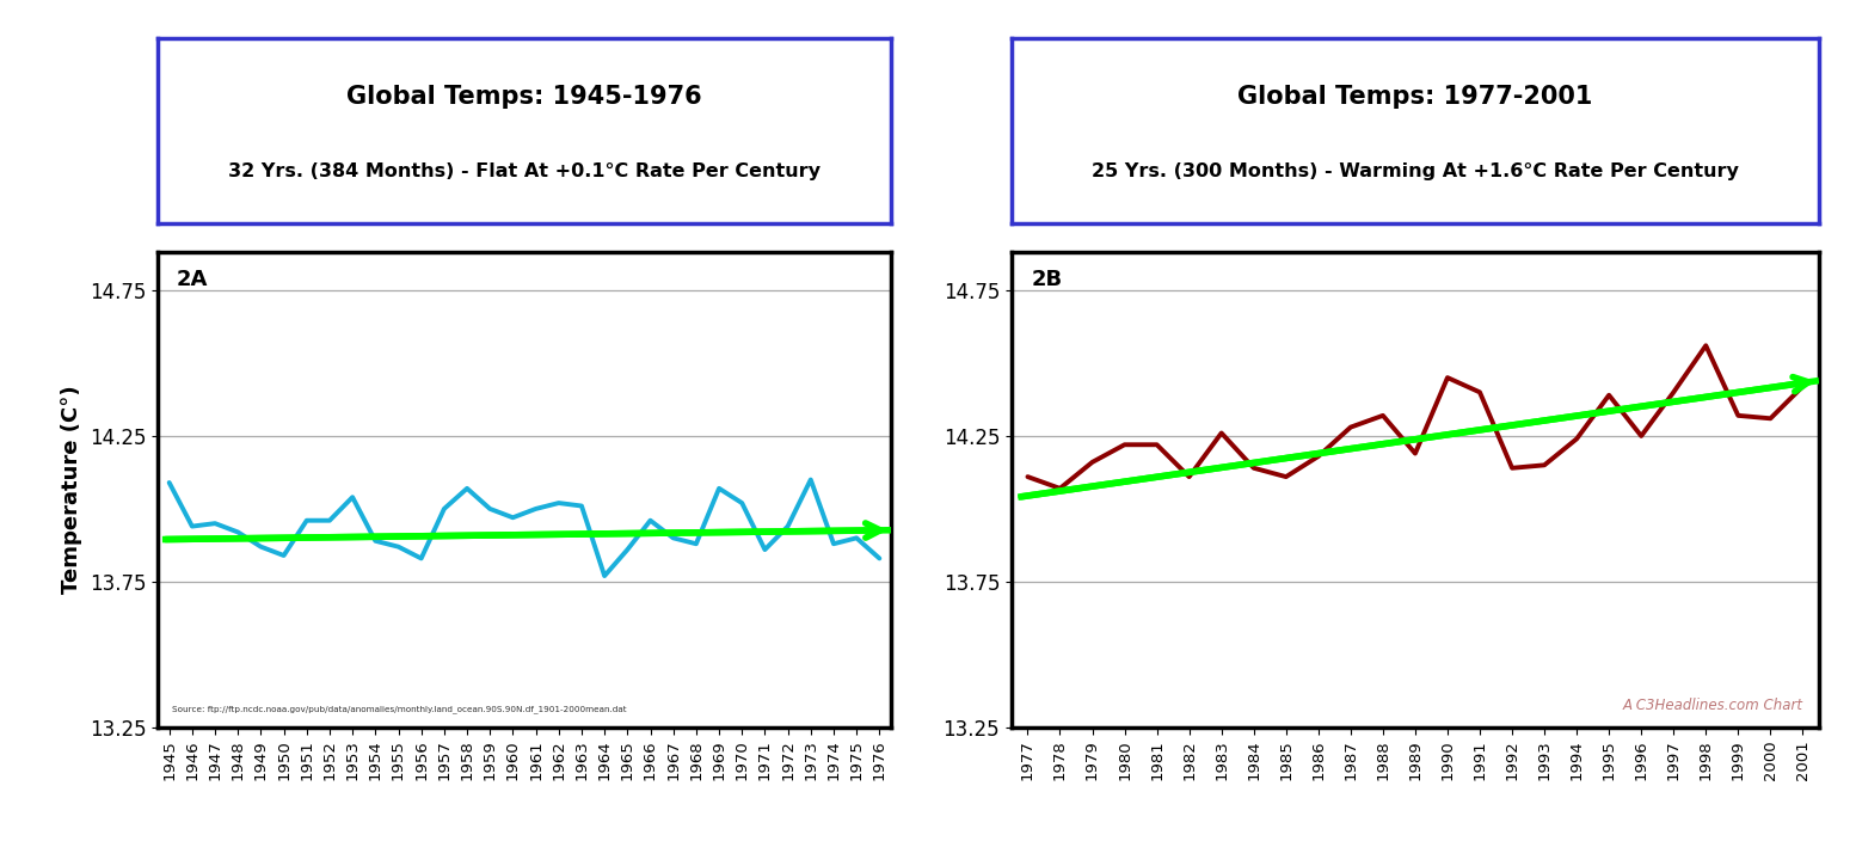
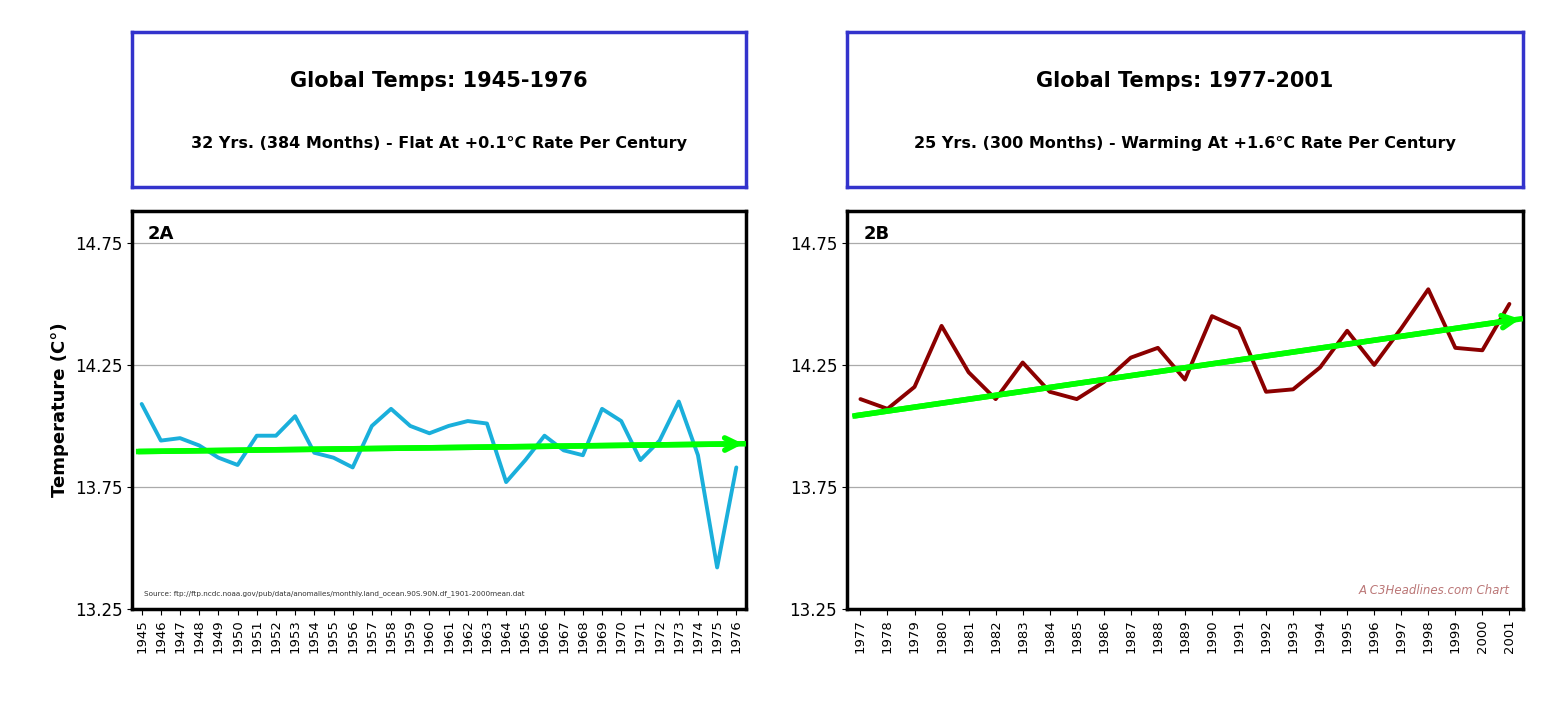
1975: 13.90 -> 13.42
1980: 14.22 -> 14.41
2001: 14.42 -> 14.50
